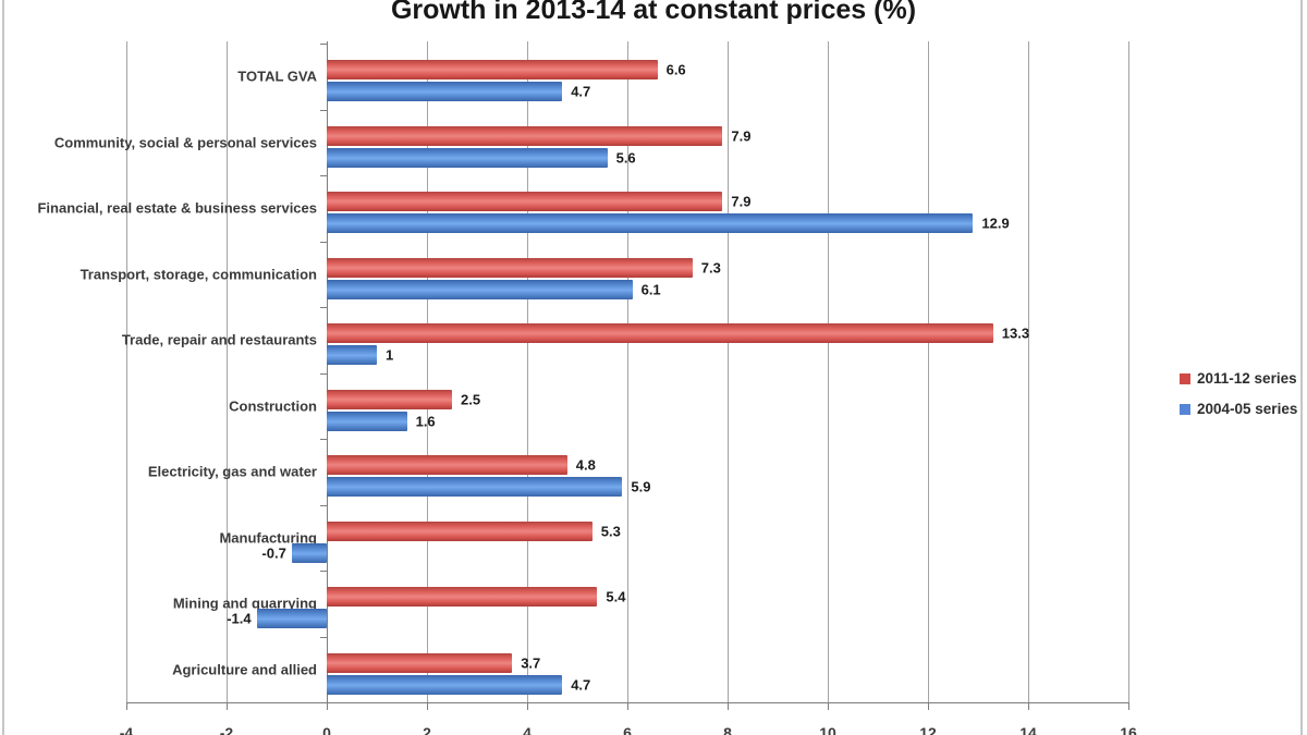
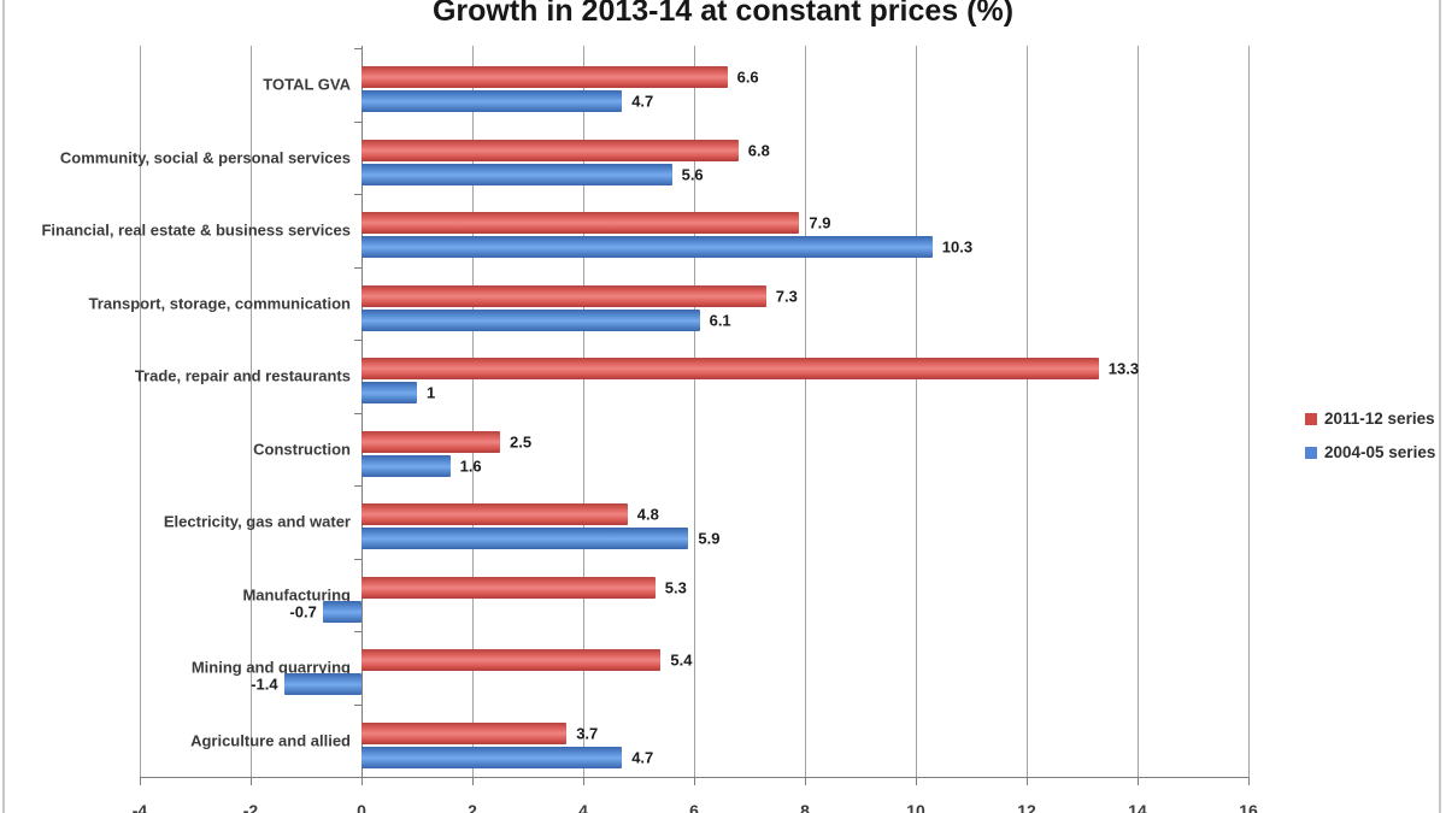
2011-12 series/Community, social & personal services: 7.9 -> 6.8
2004-05 series/Financial, real estate & business services: 12.9 -> 10.3
